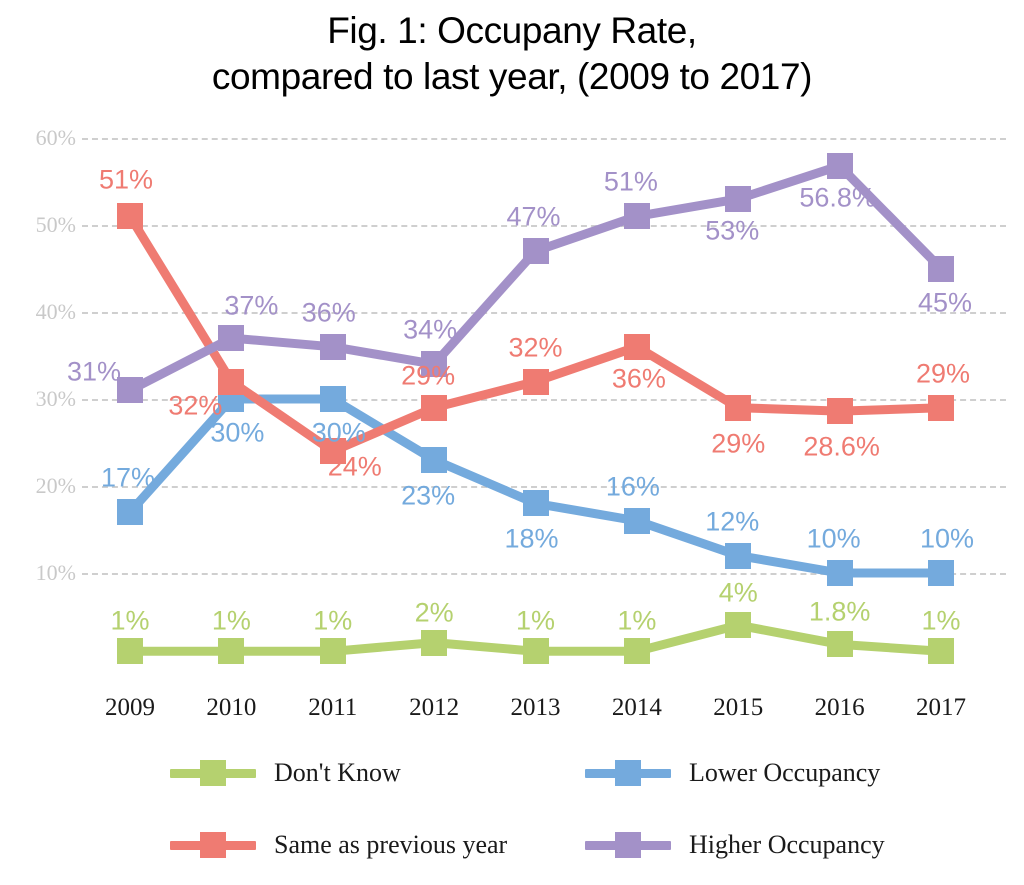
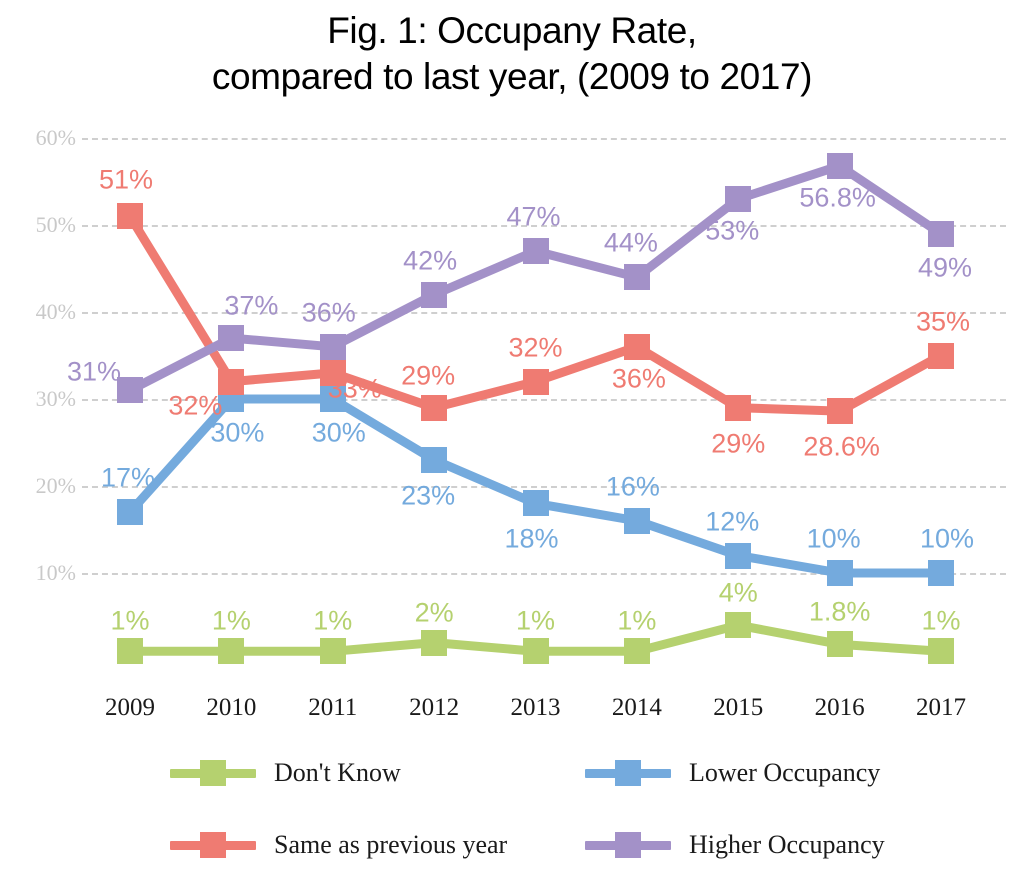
Same as previous year/2011: 24% -> 33%
Higher Occupancy/2012: 34% -> 42%
Higher Occupancy/2014: 51% -> 44%
Same as previous year/2017: 29% -> 35%
Higher Occupancy/2017: 45% -> 49%
